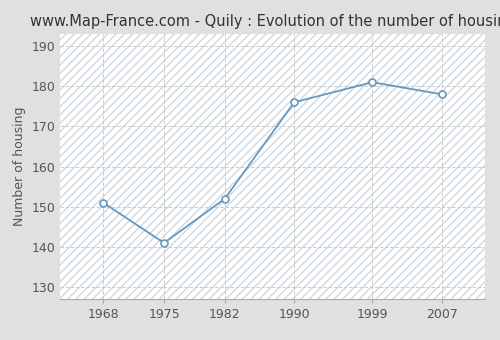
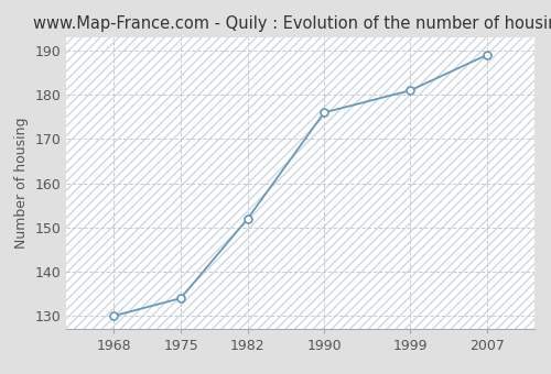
1968: 151 -> 130
1975: 141 -> 134
2007: 178 -> 189
